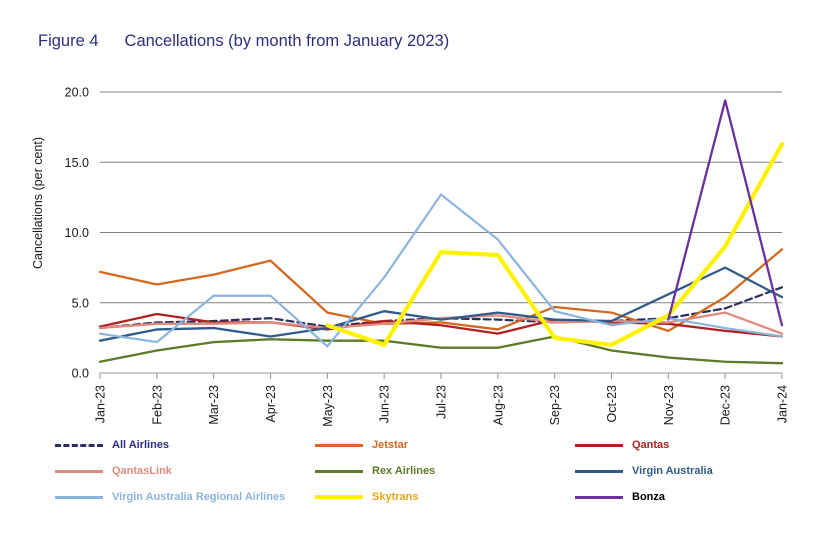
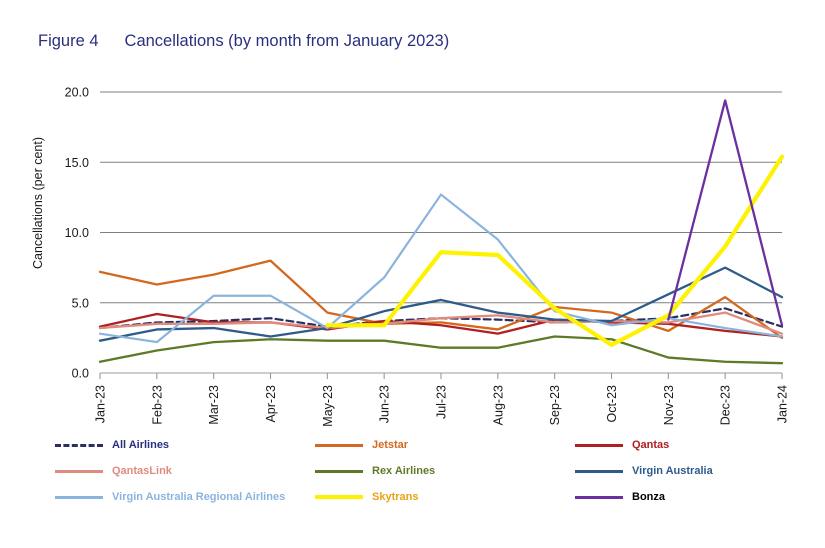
Virgin Australia Regional Airlines/May-23: 1.9 -> 3.2
Skytrans/Jun-23: 2.0 -> 3.4
Virgin Australia/Jul-23: 3.8 -> 5.2
Skytrans/Sep-23: 2.5 -> 4.6
Rex Airlines/Oct-23: 1.6 -> 2.4
All Airlines/Jan-24: 6.1 -> 3.3
Jetstar/Jan-24: 8.8 -> 2.5
Skytrans/Jan-24: 16.3 -> 15.4
